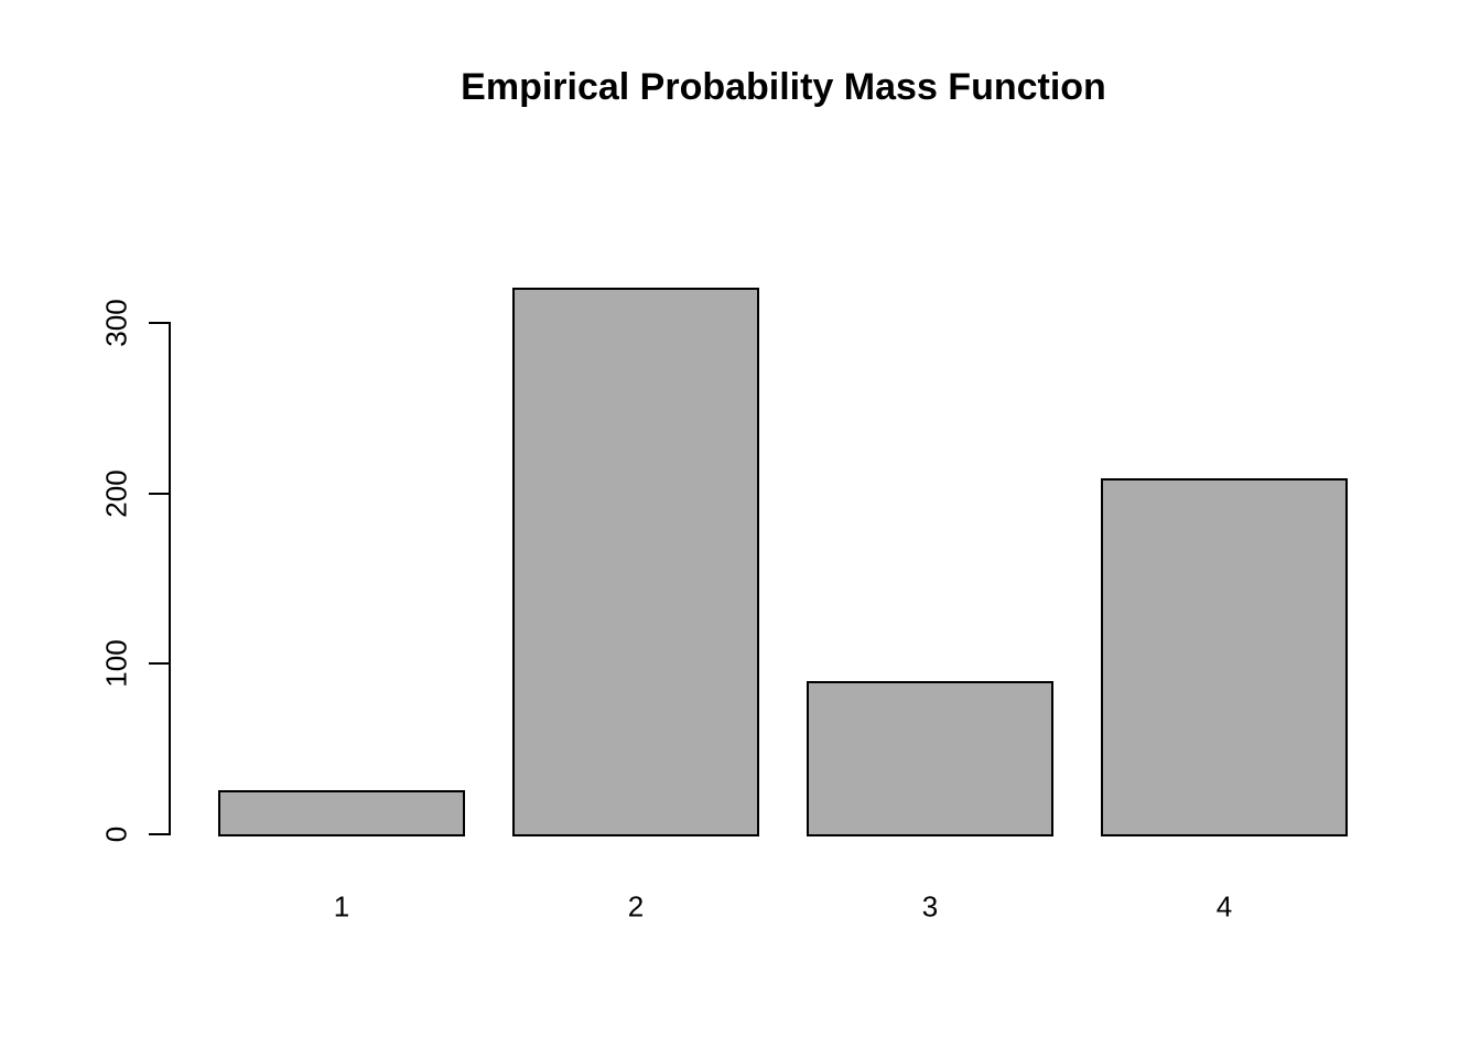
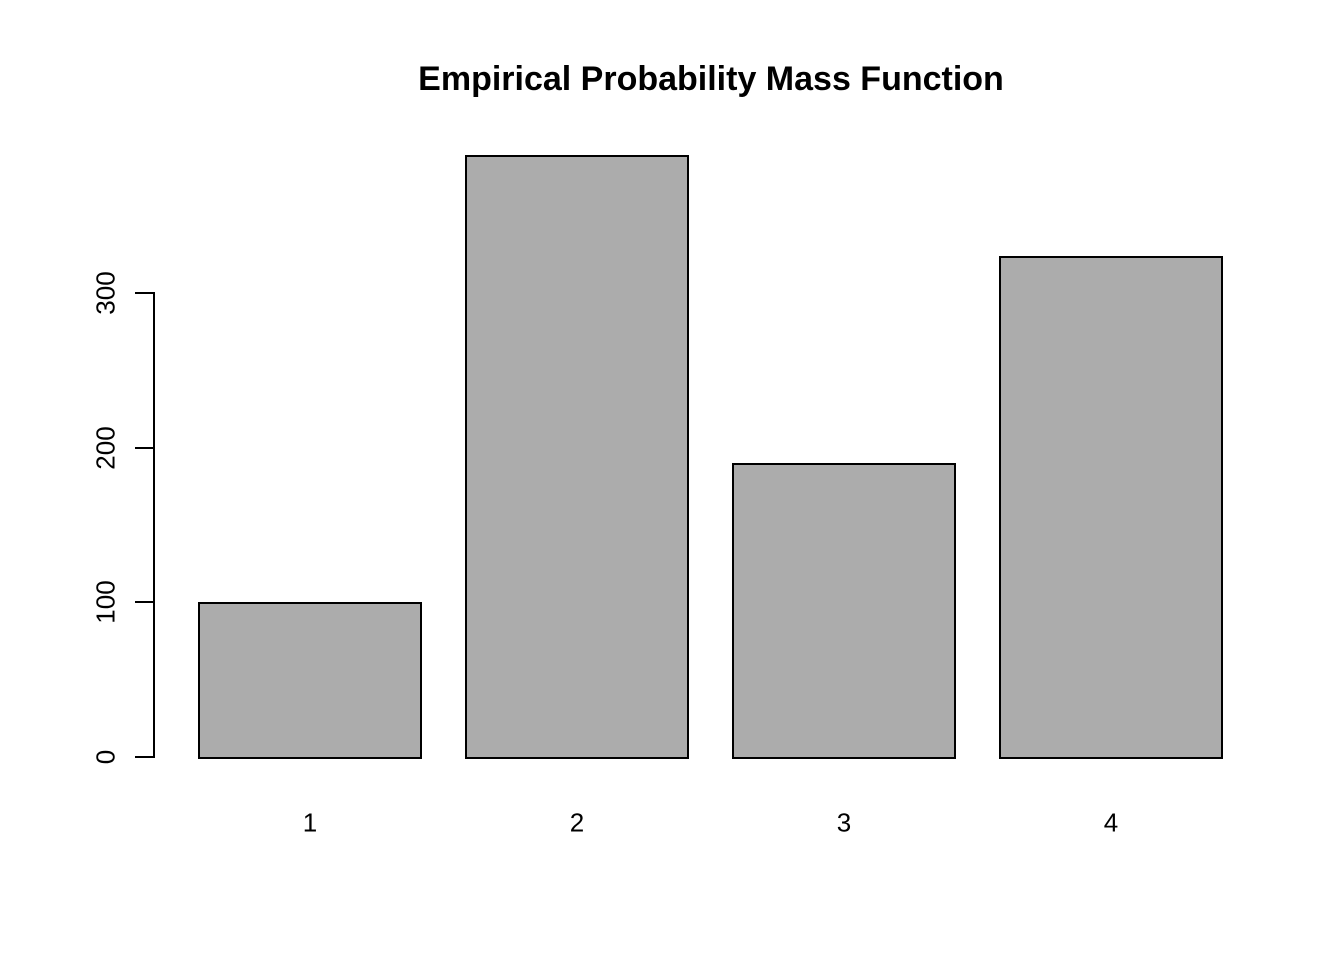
1: 26 -> 100
2: 321 -> 389
3: 90 -> 190
4: 209 -> 324
